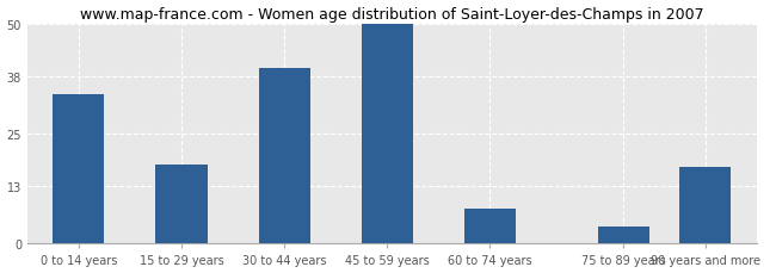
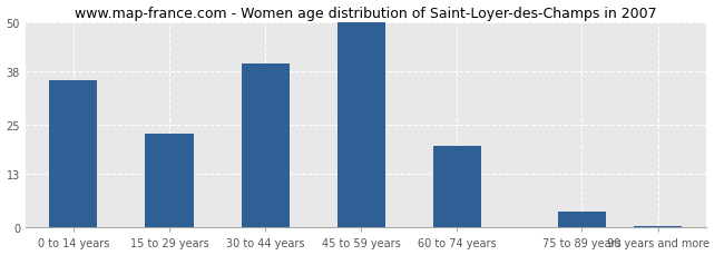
0 to 14 years: 34.0 -> 36.0
15 to 29 years: 18.0 -> 23.0
60 to 74 years: 8.0 -> 20.0
90 years and more: 17.5 -> 0.4
